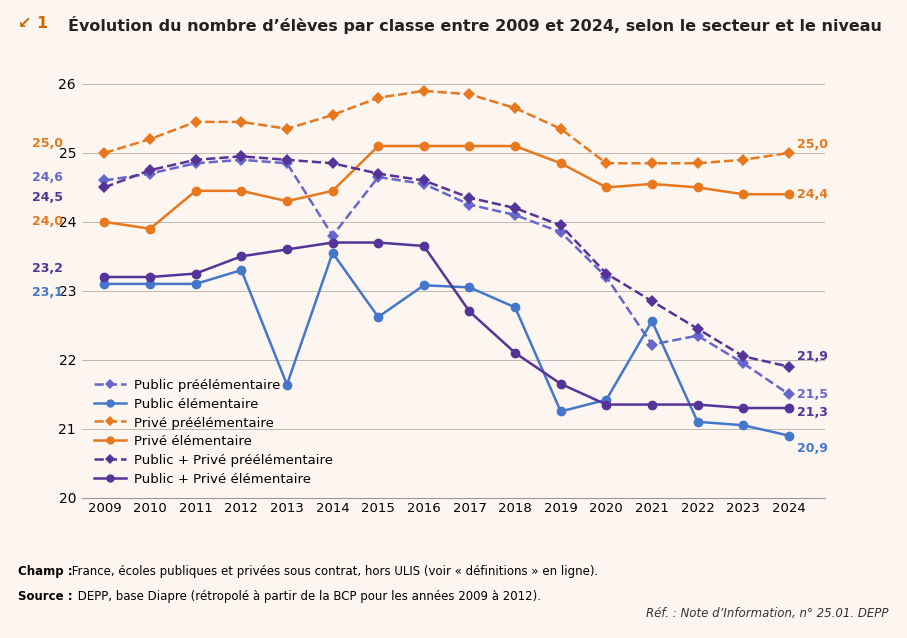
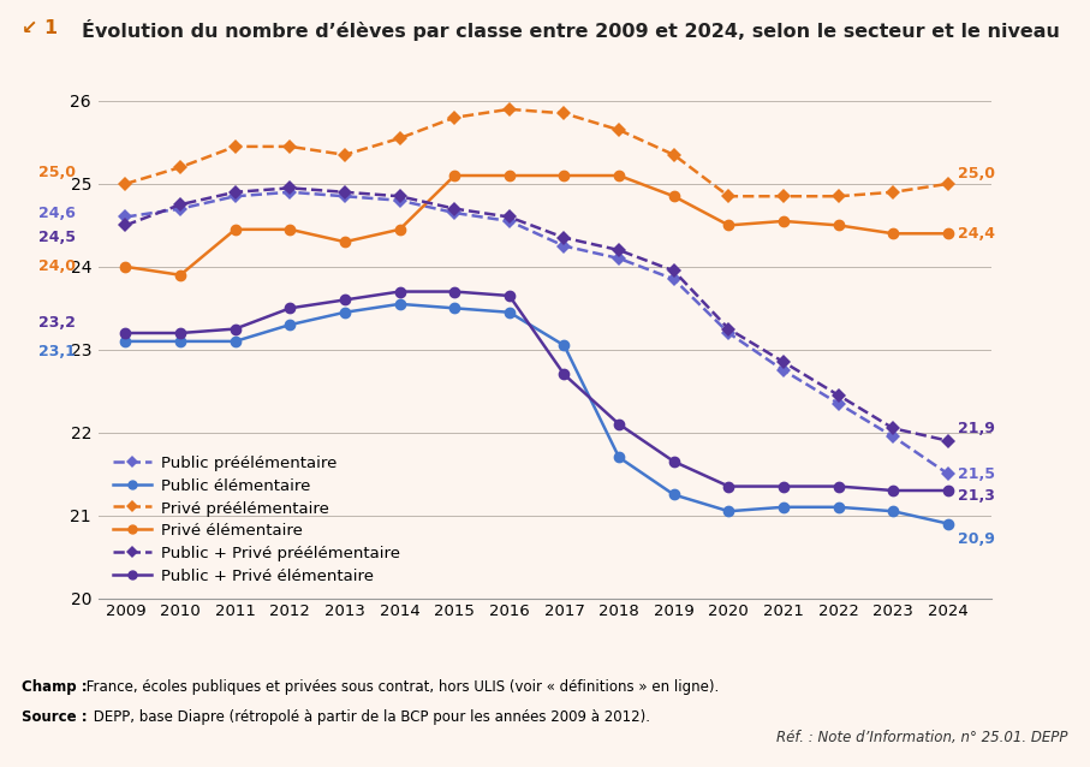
Public élémentaire/2013: 21.64 -> 23.45
Public préélémentaire/2014: 23.80 -> 24.80
Public élémentaire/2015: 22.62 -> 23.50
Public élémentaire/2016: 23.08 -> 23.45
Public élémentaire/2018: 22.76 -> 21.70
Public élémentaire/2020: 21.42 -> 21.05
Public préélémentaire/2021: 22.22 -> 22.75
Public élémentaire/2021: 22.56 -> 21.10
